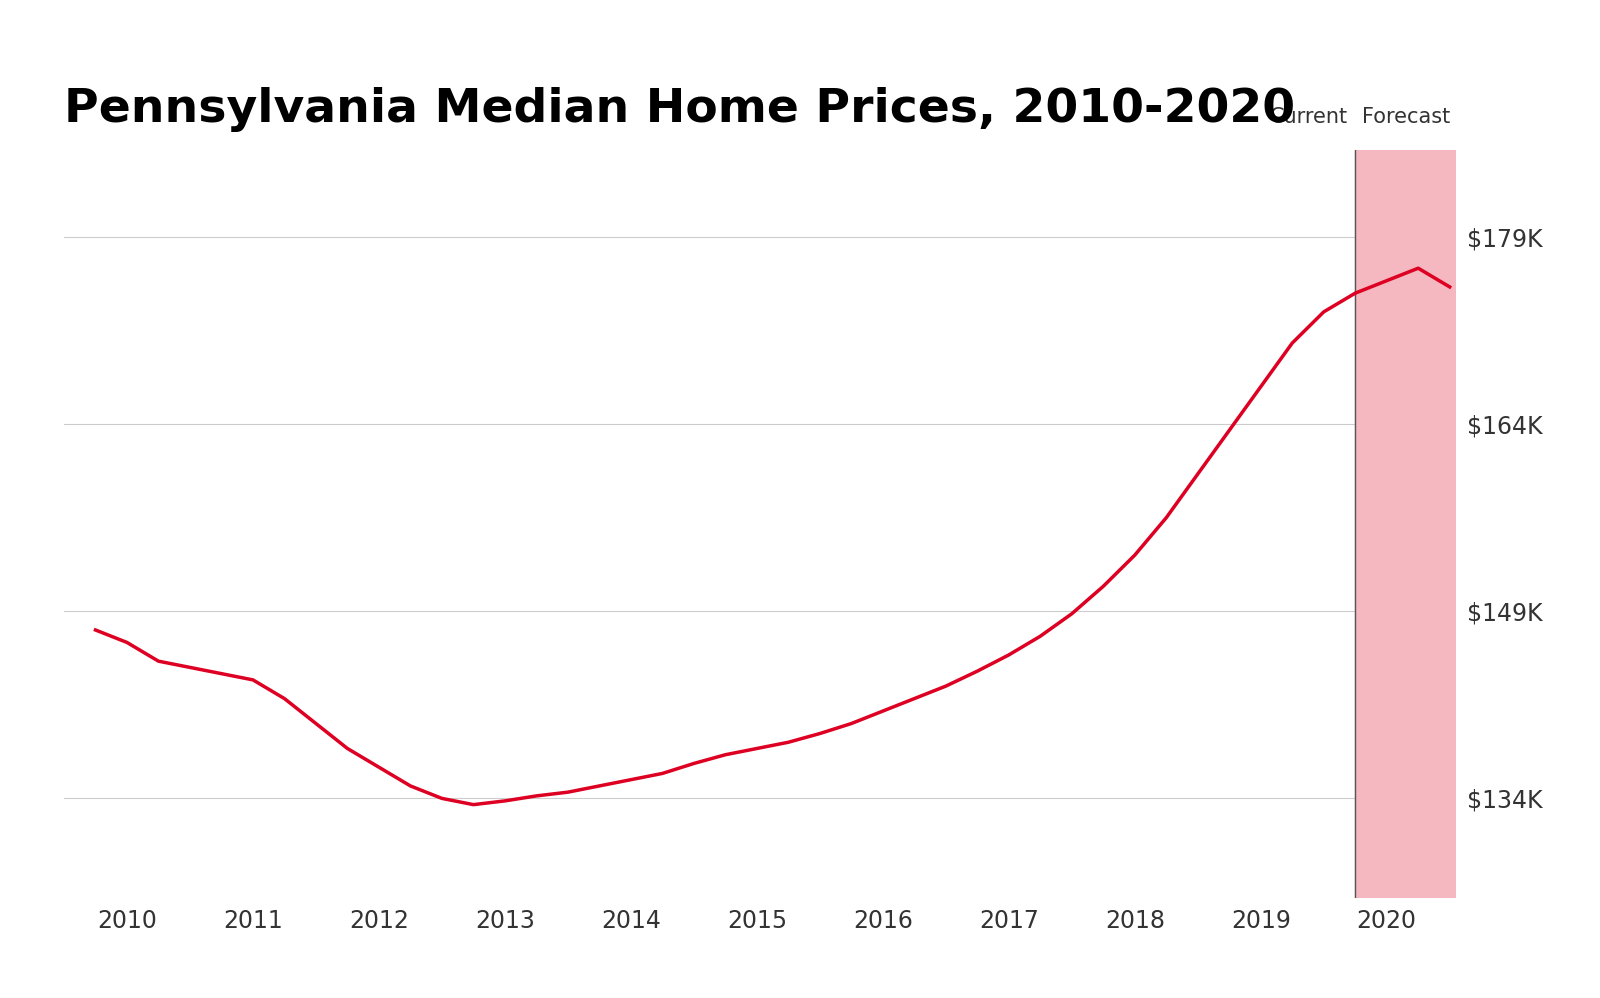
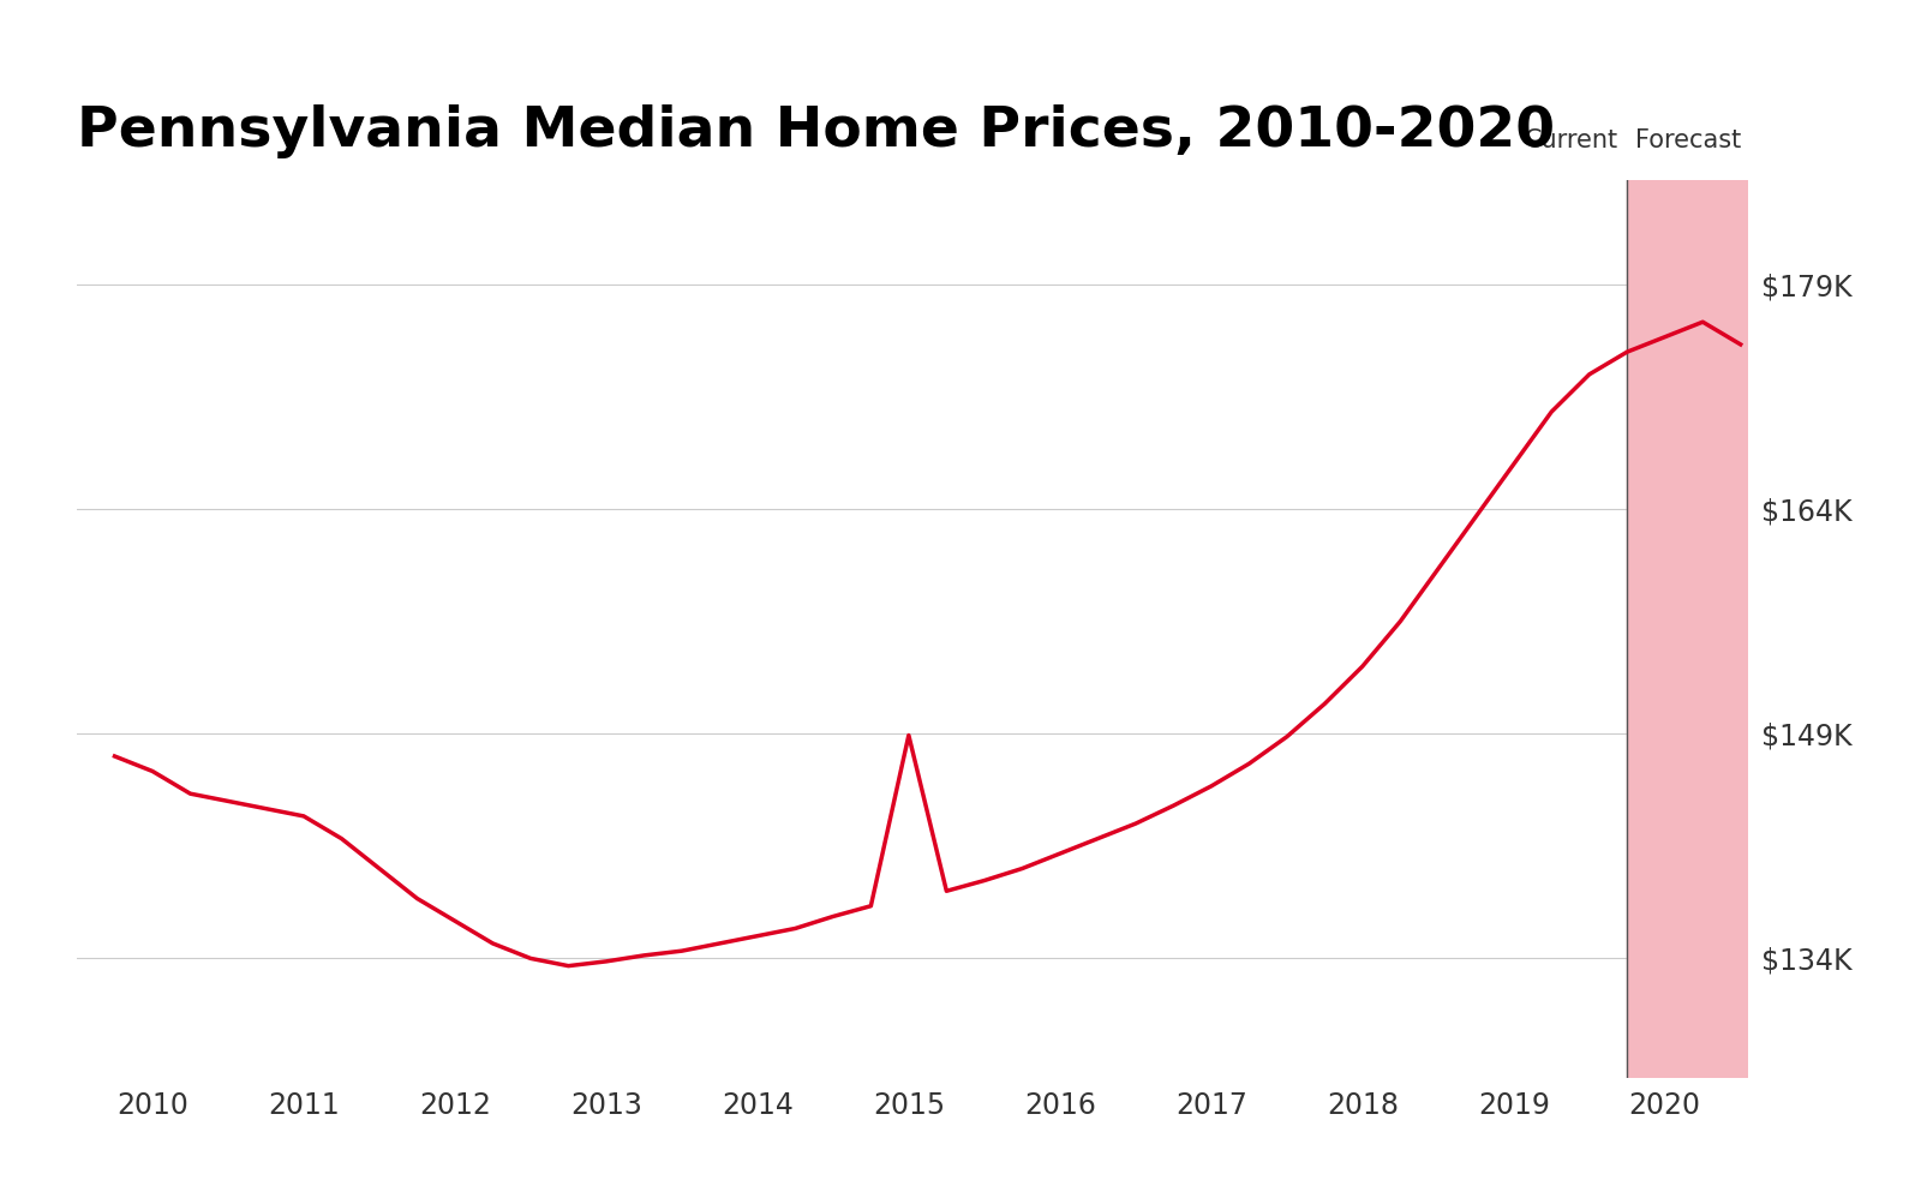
2015: $138.0K -> $148.9K
